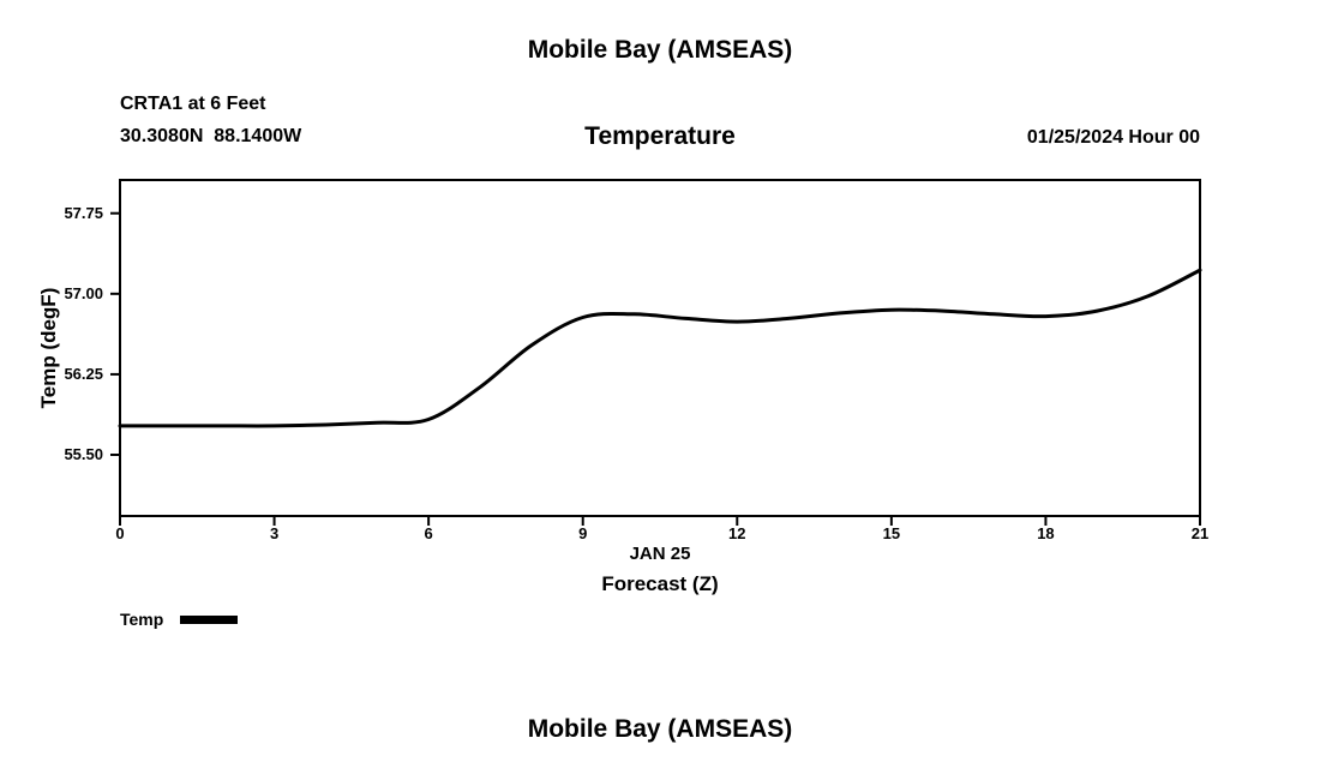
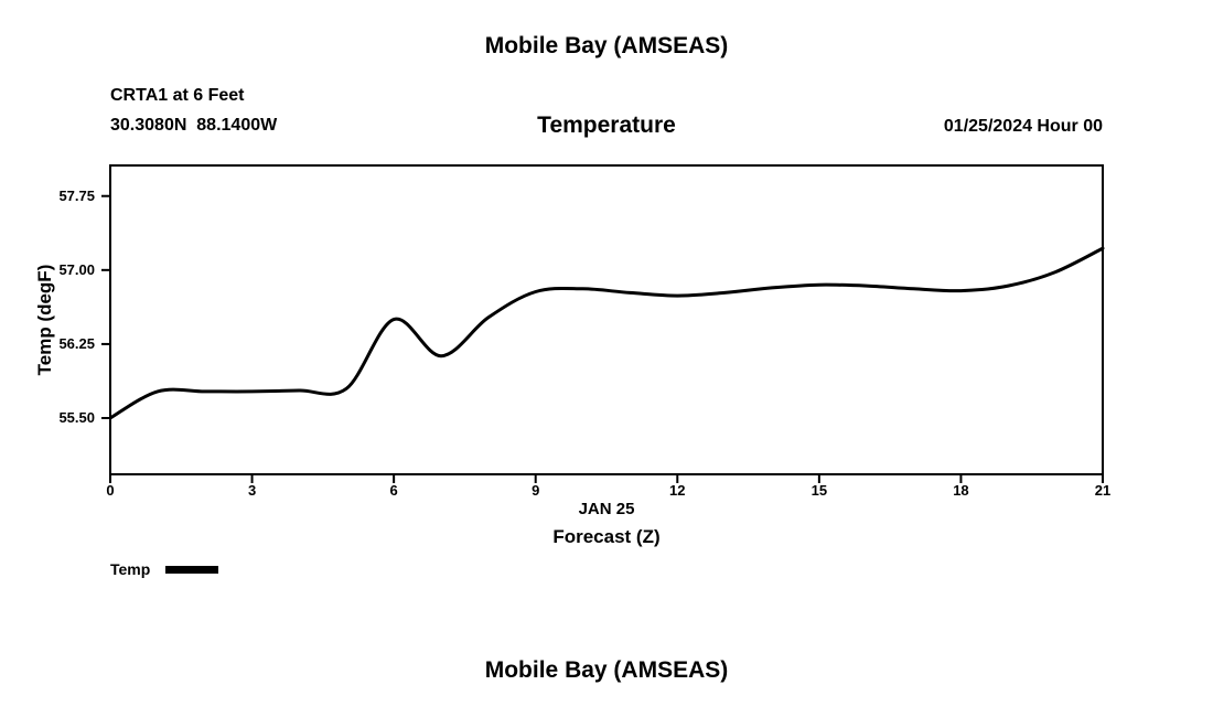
0: 55.8 -> 55.5
6: 55.8 -> 56.5
